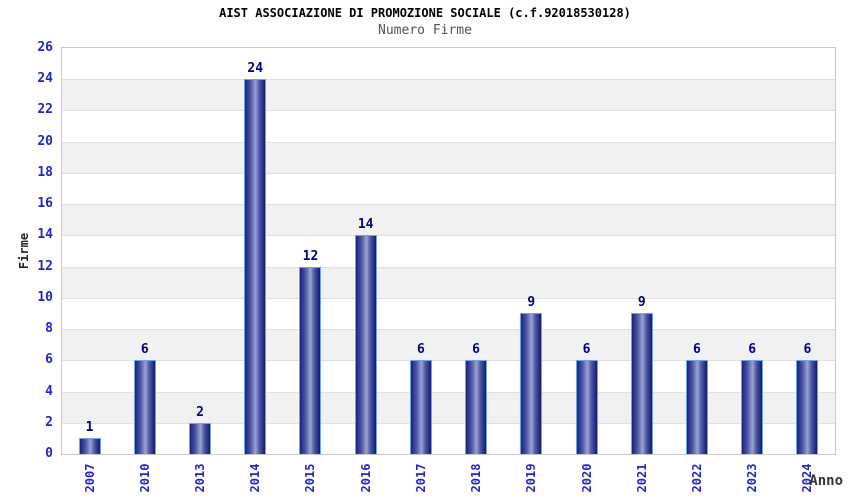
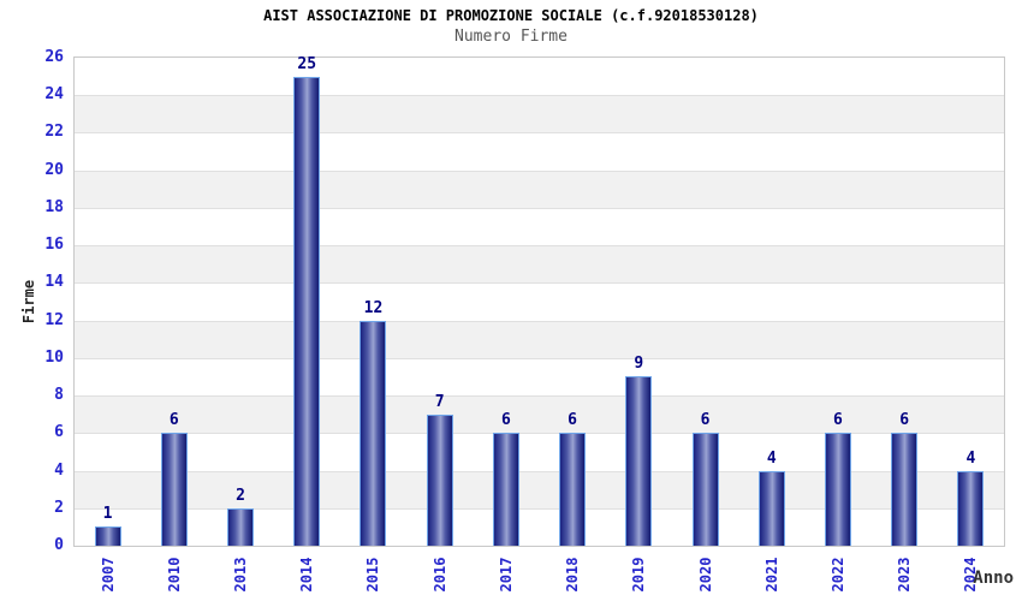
2014: 24 -> 25
2016: 14 -> 7
2021: 9 -> 4
2024: 6 -> 4
